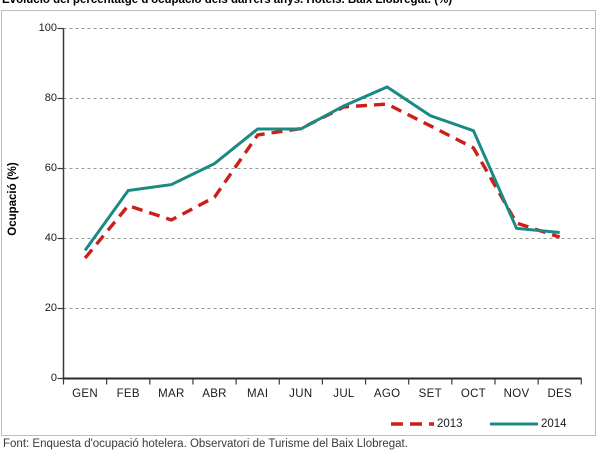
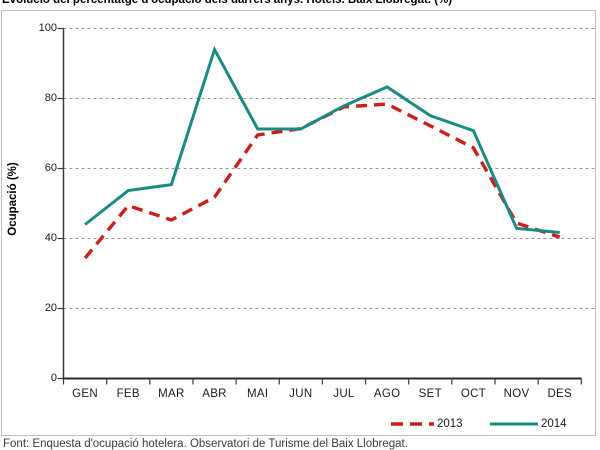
2014/GEN: 37 -> 44
2014/ABR: 61 -> 94
